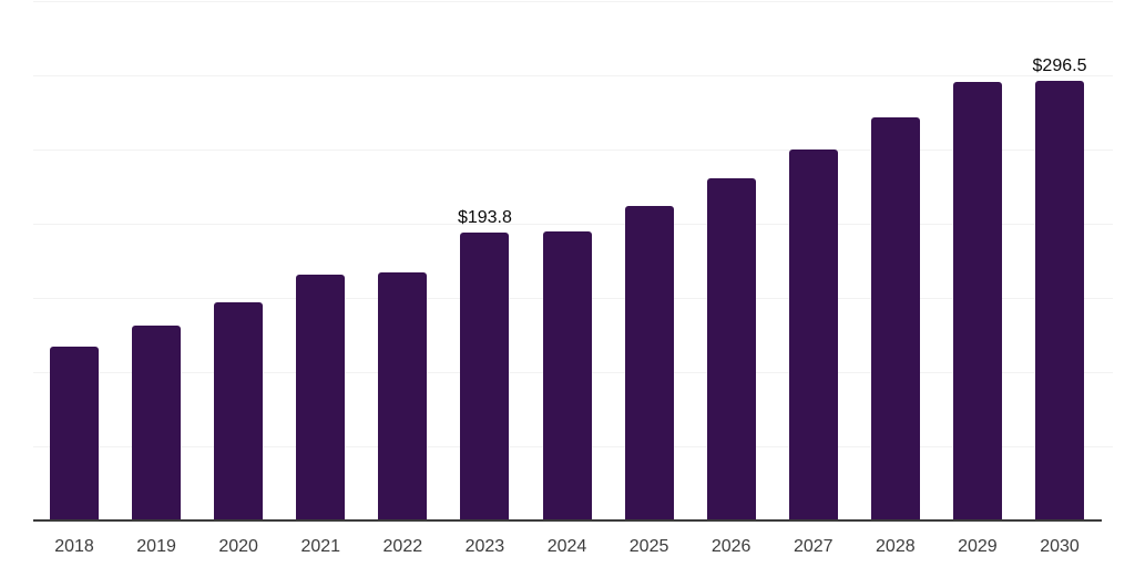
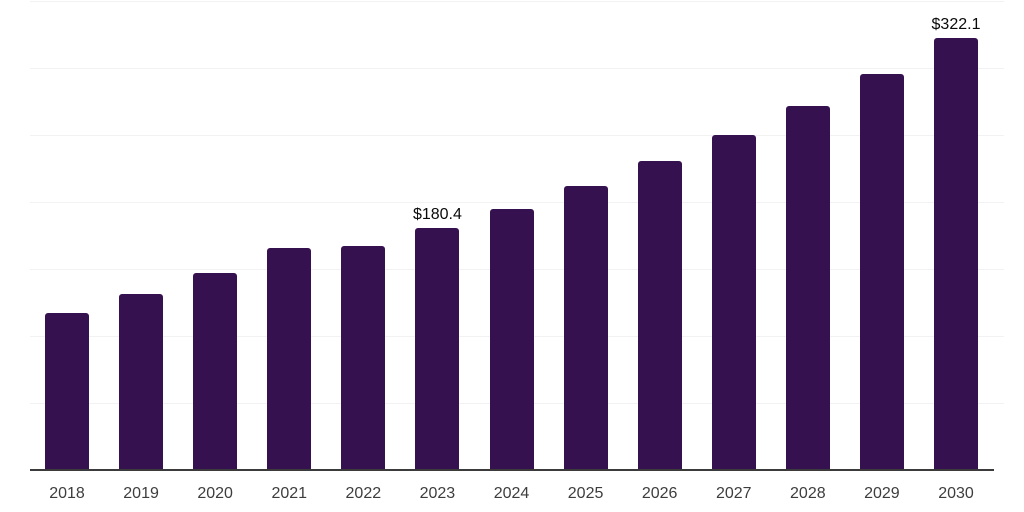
2023: $193.8 -> $180.4
2030: $296.5 -> $322.1
